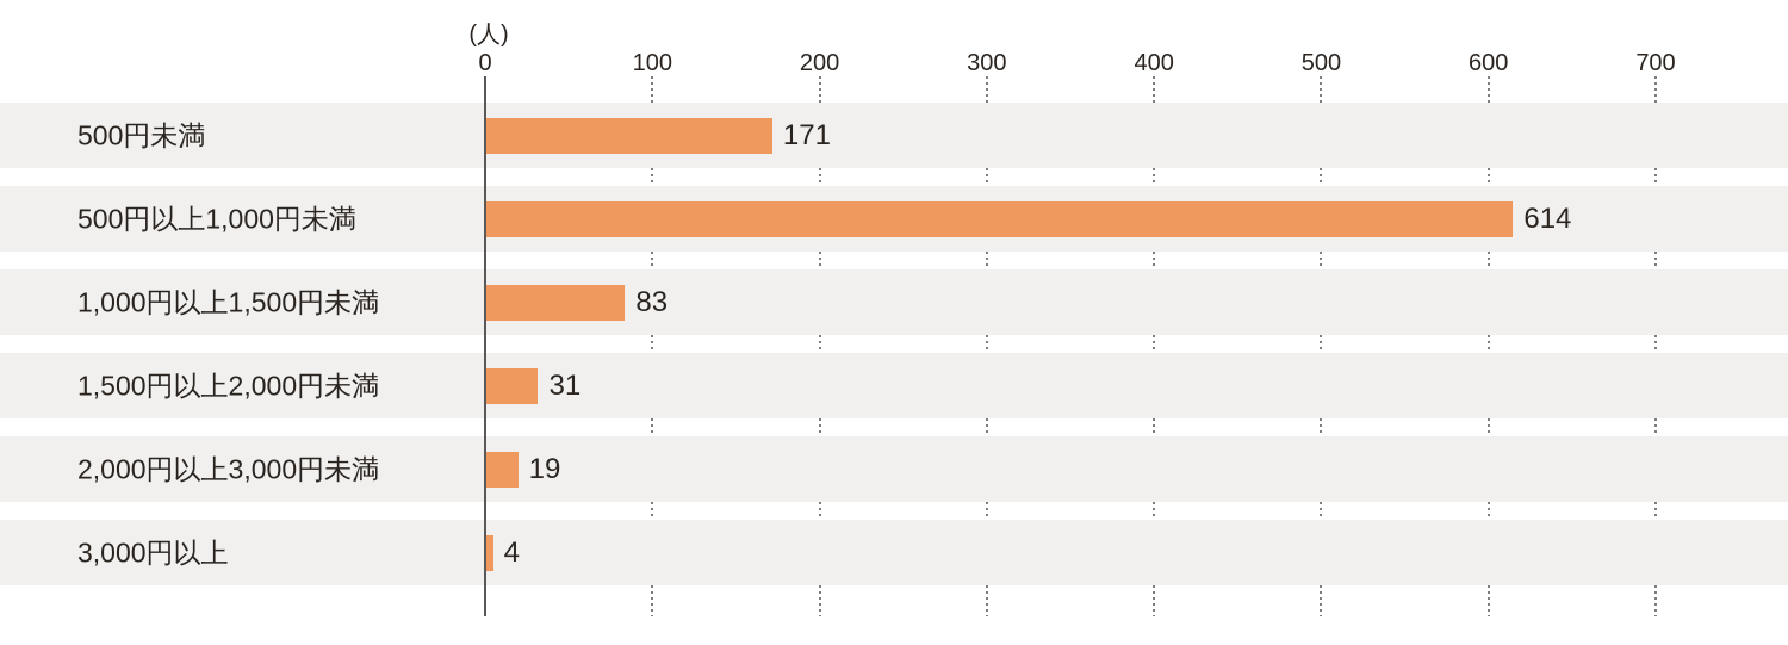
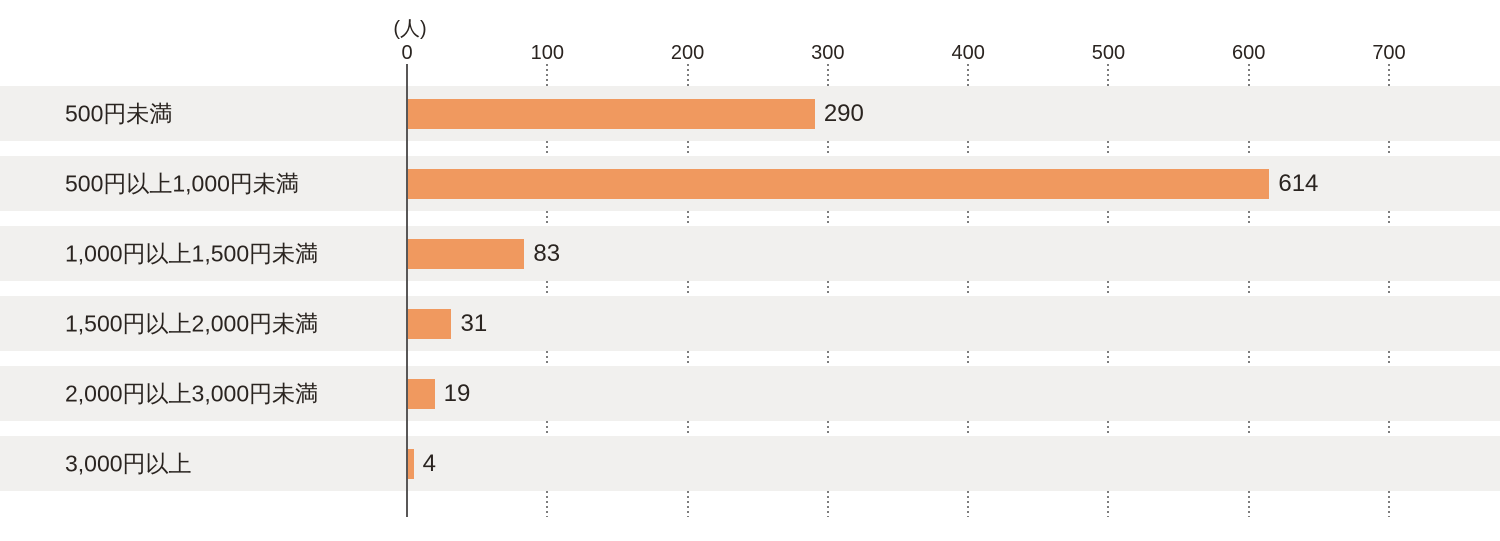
500円未満: 171 -> 290
